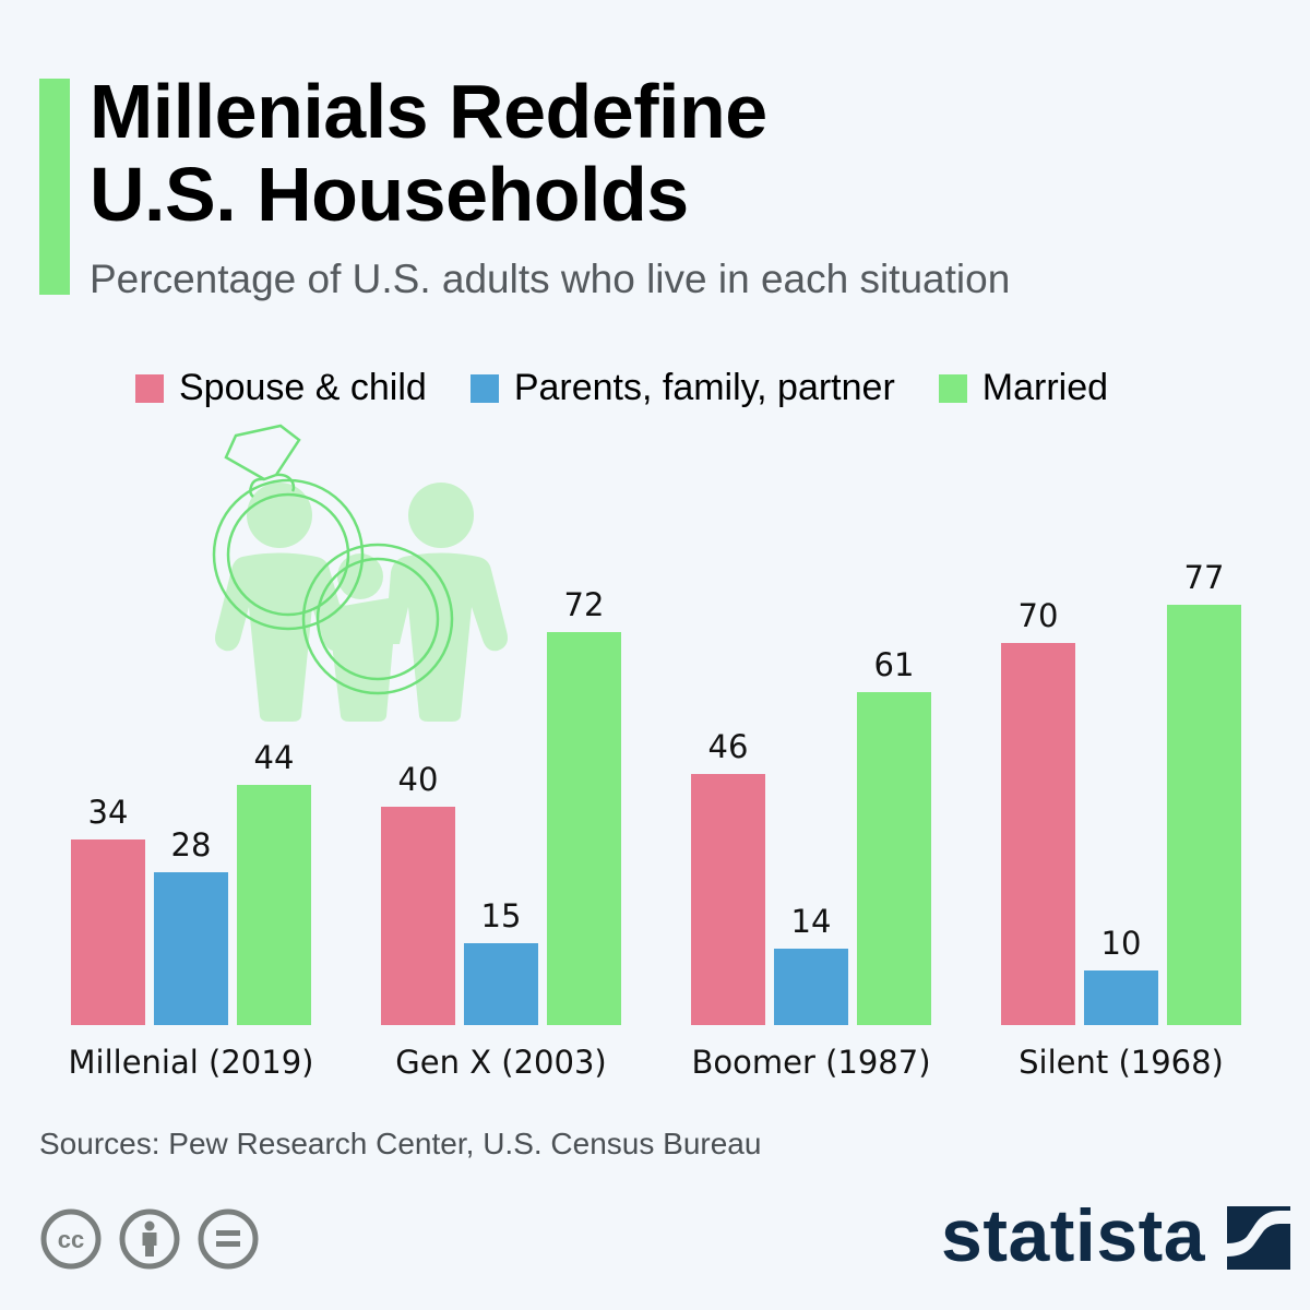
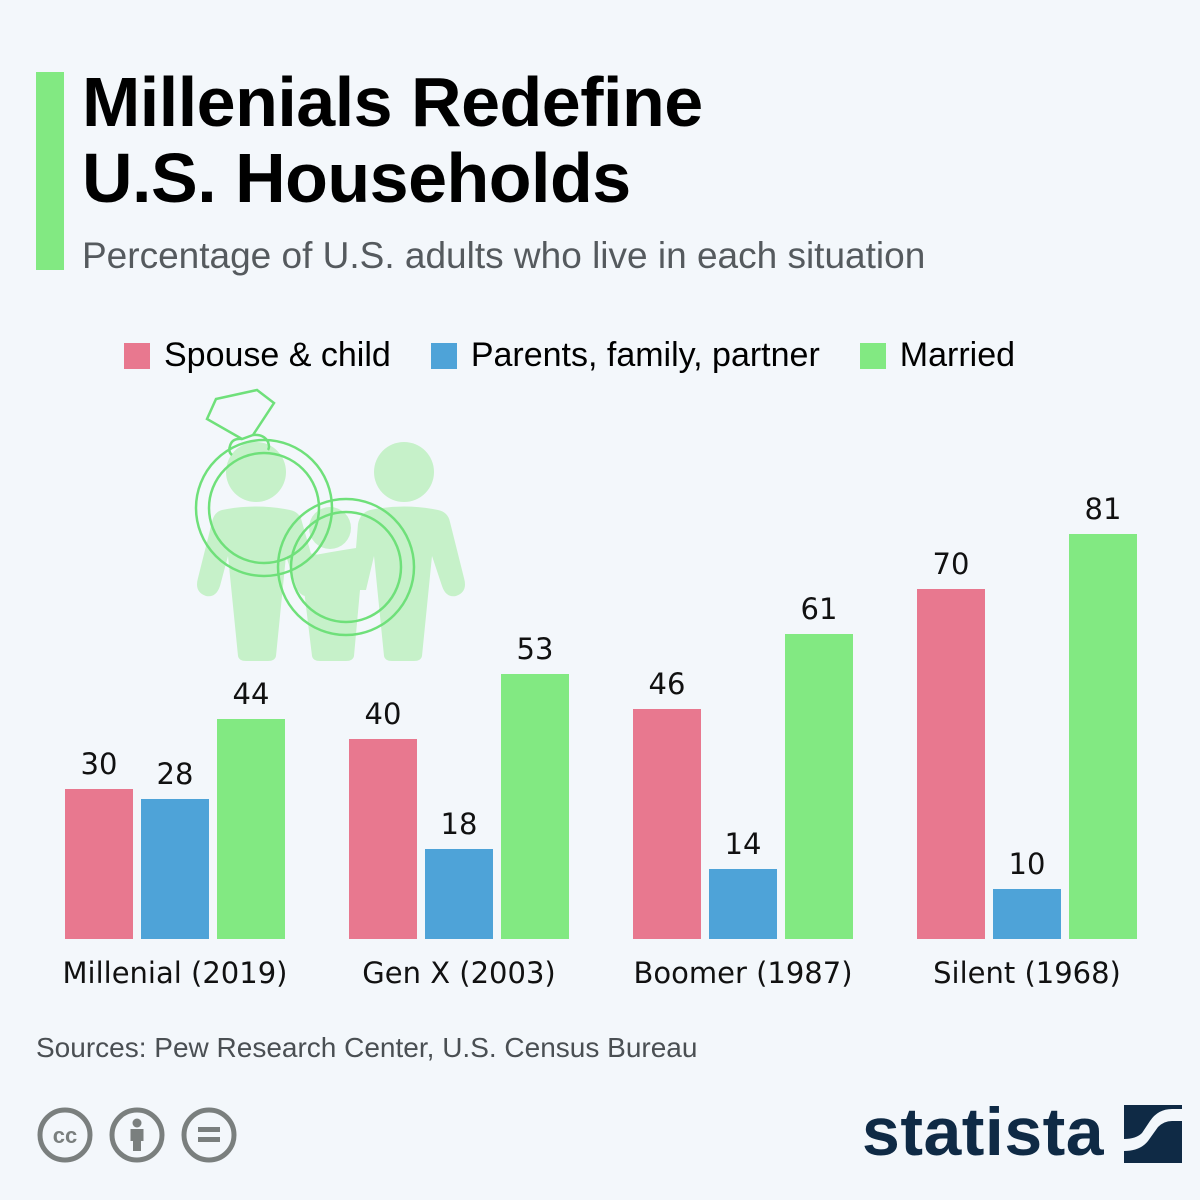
Spouse & child/Millenial (2019): 34 -> 30
Parents, family, partner/Gen X (2003): 15 -> 18
Married/Gen X (2003): 72 -> 53
Married/Silent (1968): 77 -> 81
